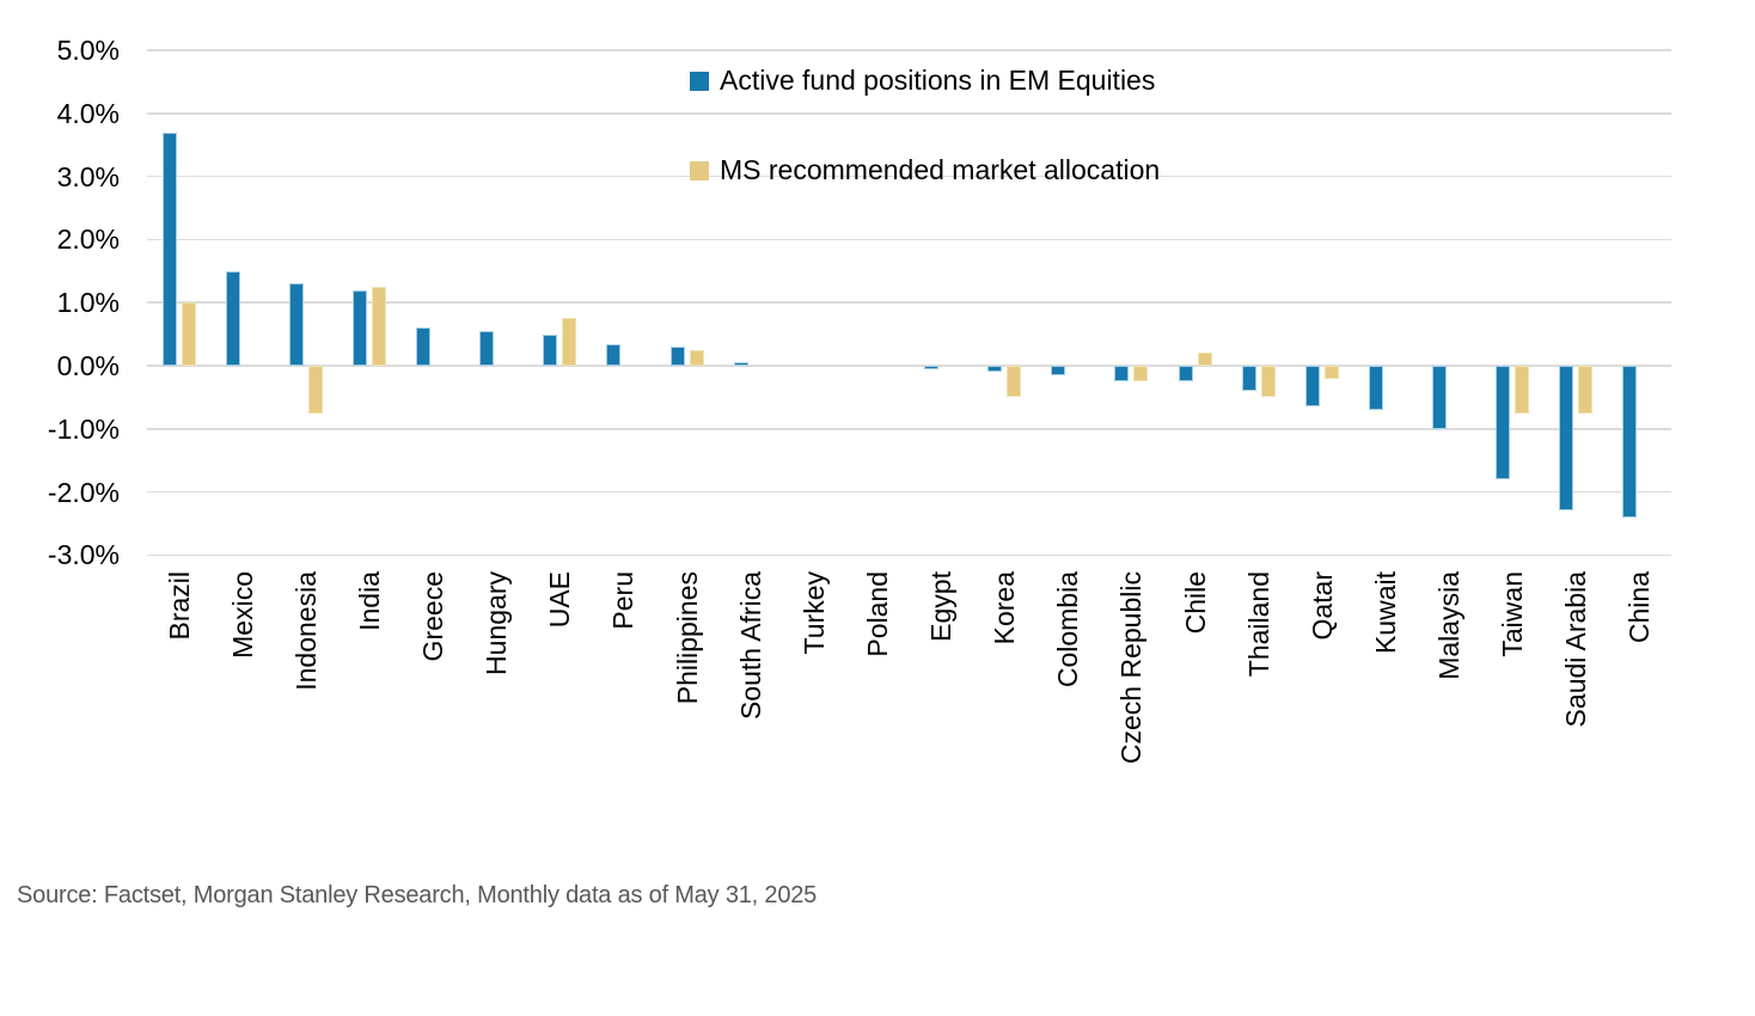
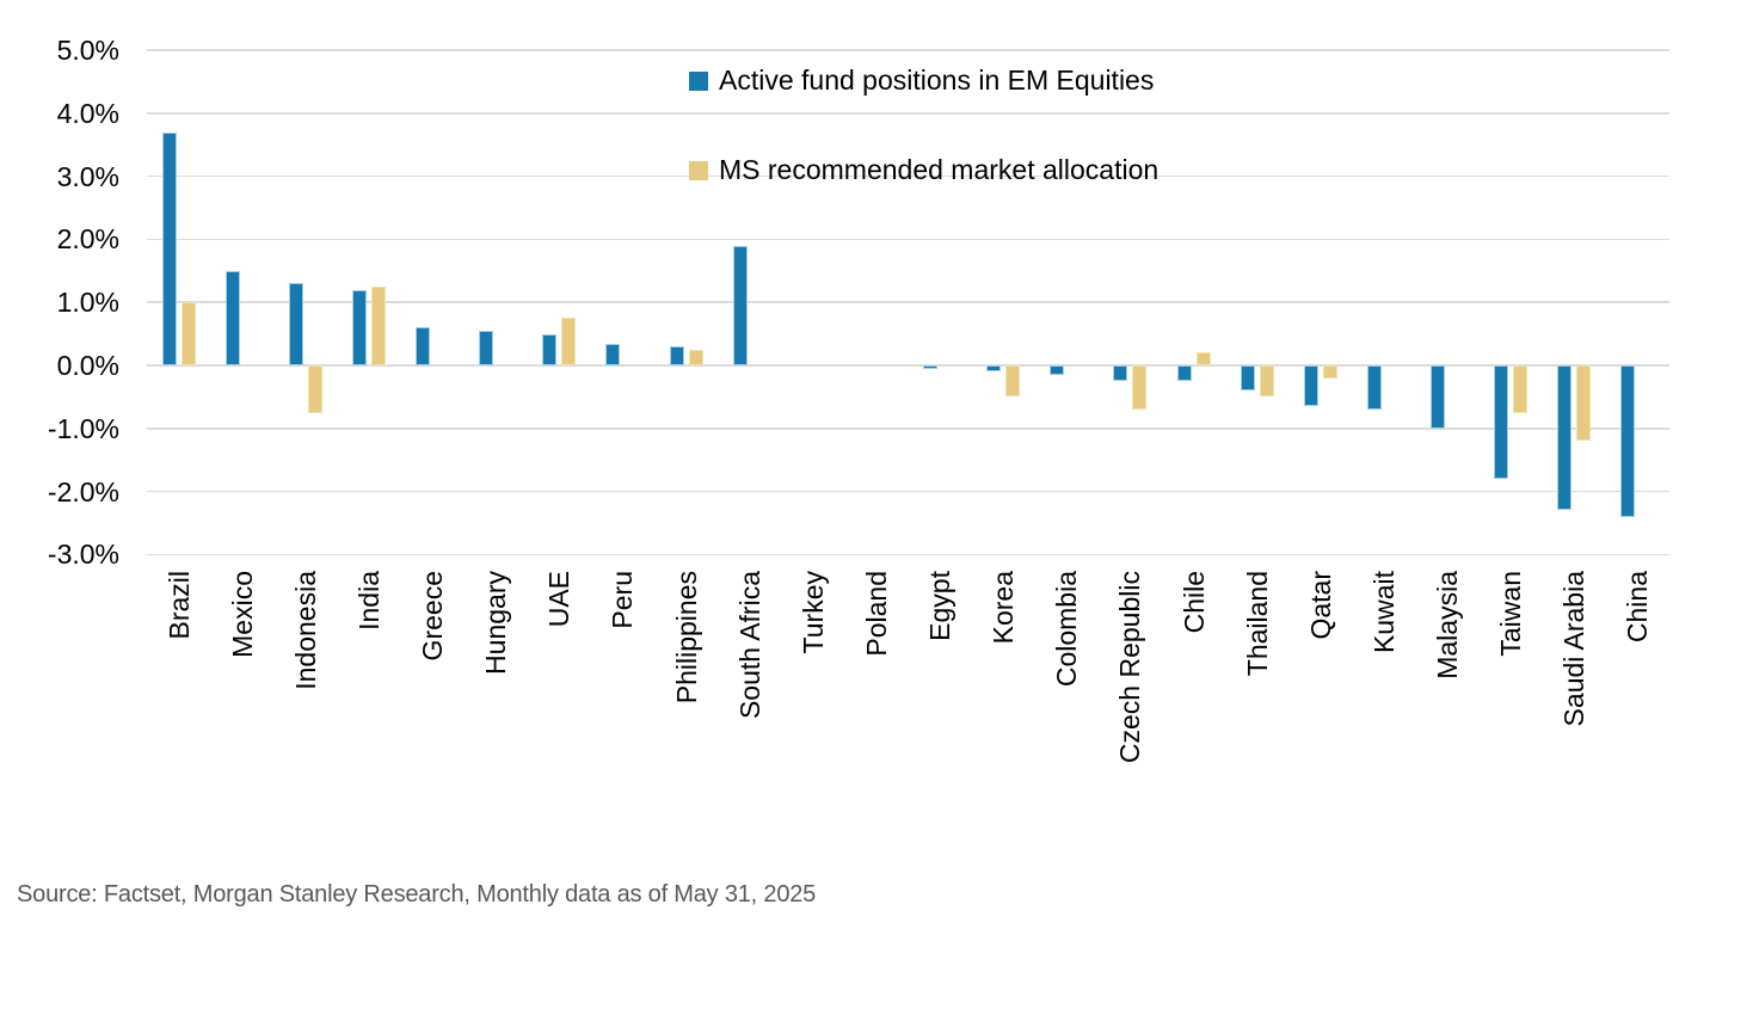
Active fund positions in EM Equities/South Africa: 0.1% -> 1.9%
MS recommended market allocation/Czech Republic: -0.2% -> -0.7%
MS recommended market allocation/Saudi Arabia: -0.8% -> -1.2%
